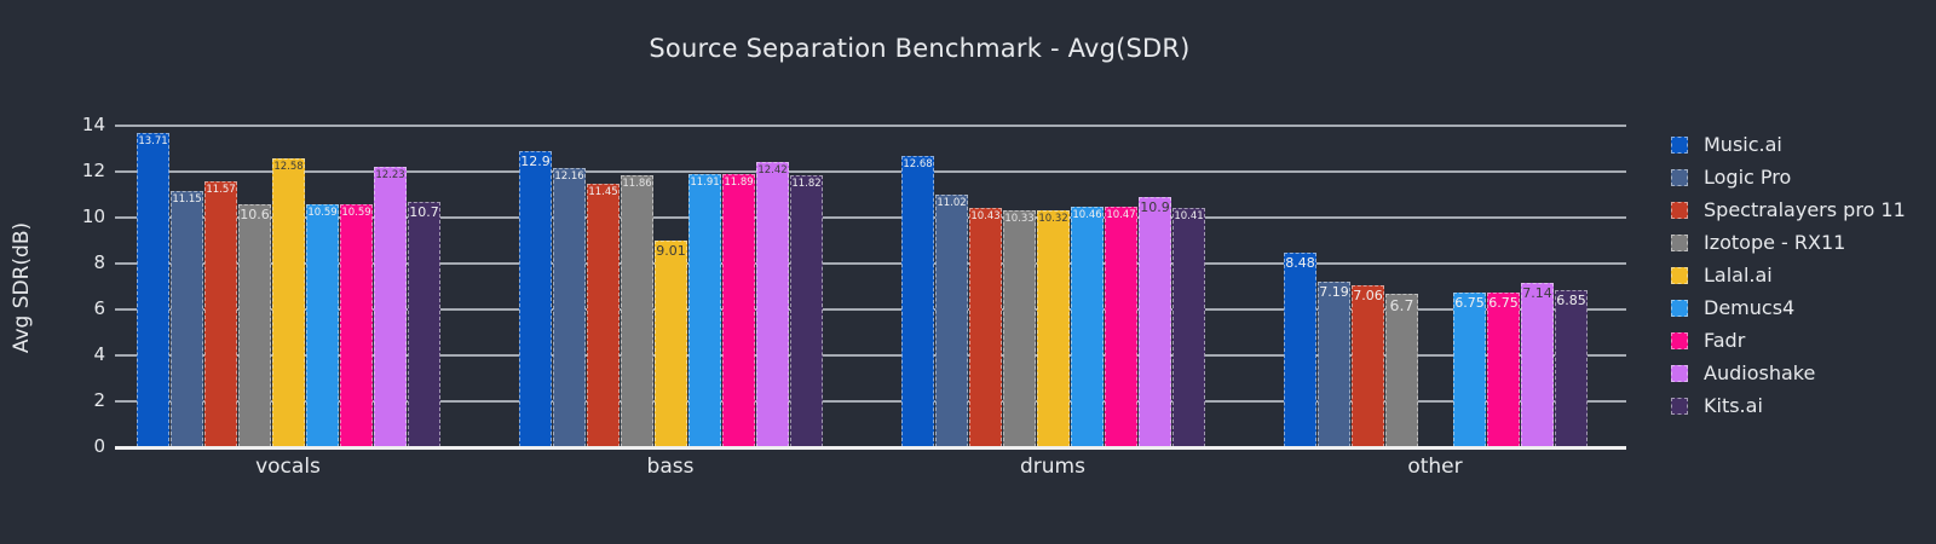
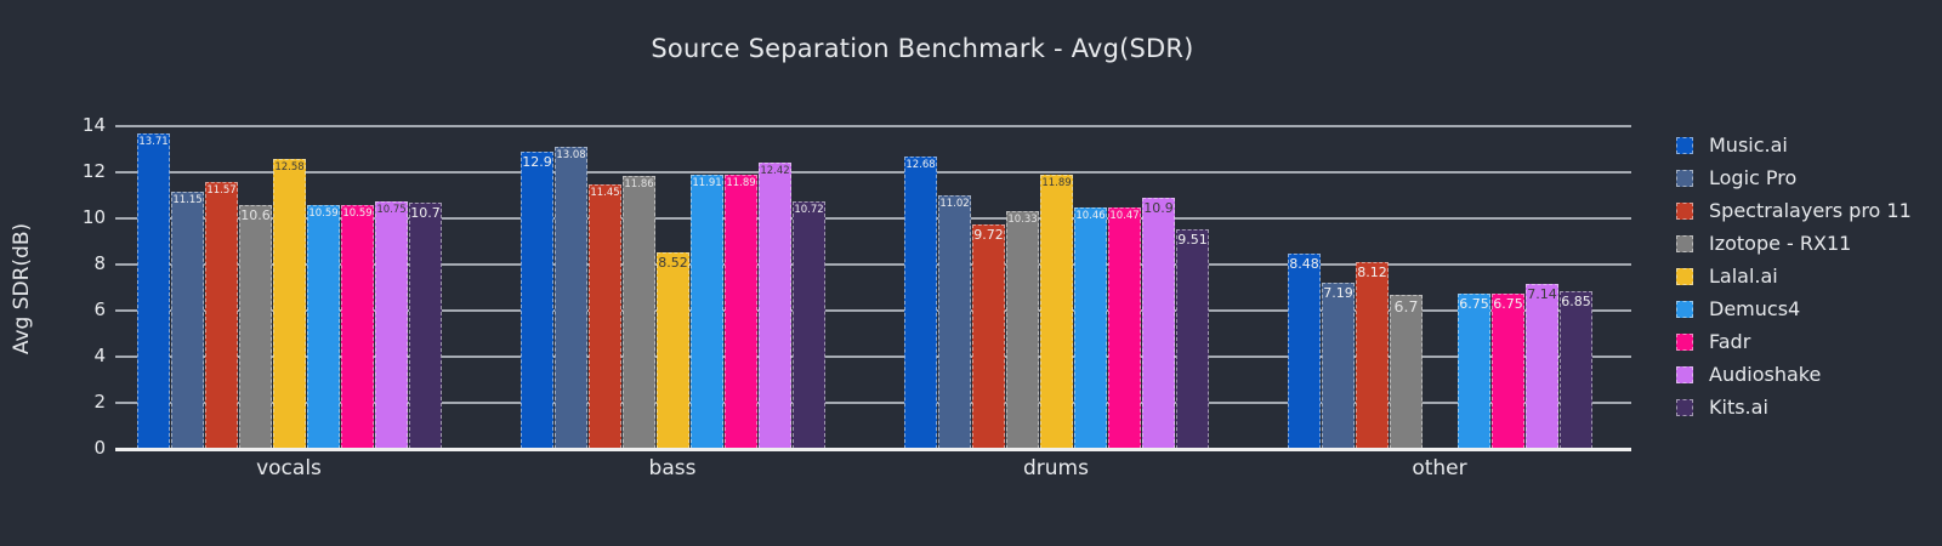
Audioshake/vocals: 12.23 -> 10.75
Logic Pro/bass: 12.16 -> 13.08
Lalal.ai/bass: 9.01 -> 8.52
Kits.ai/bass: 11.82 -> 10.72
Spectralayers pro 11/drums: 10.43 -> 9.72
Lalal.ai/drums: 10.32 -> 11.89
Kits.ai/drums: 10.41 -> 9.51
Spectralayers pro 11/other: 7.06 -> 8.12
